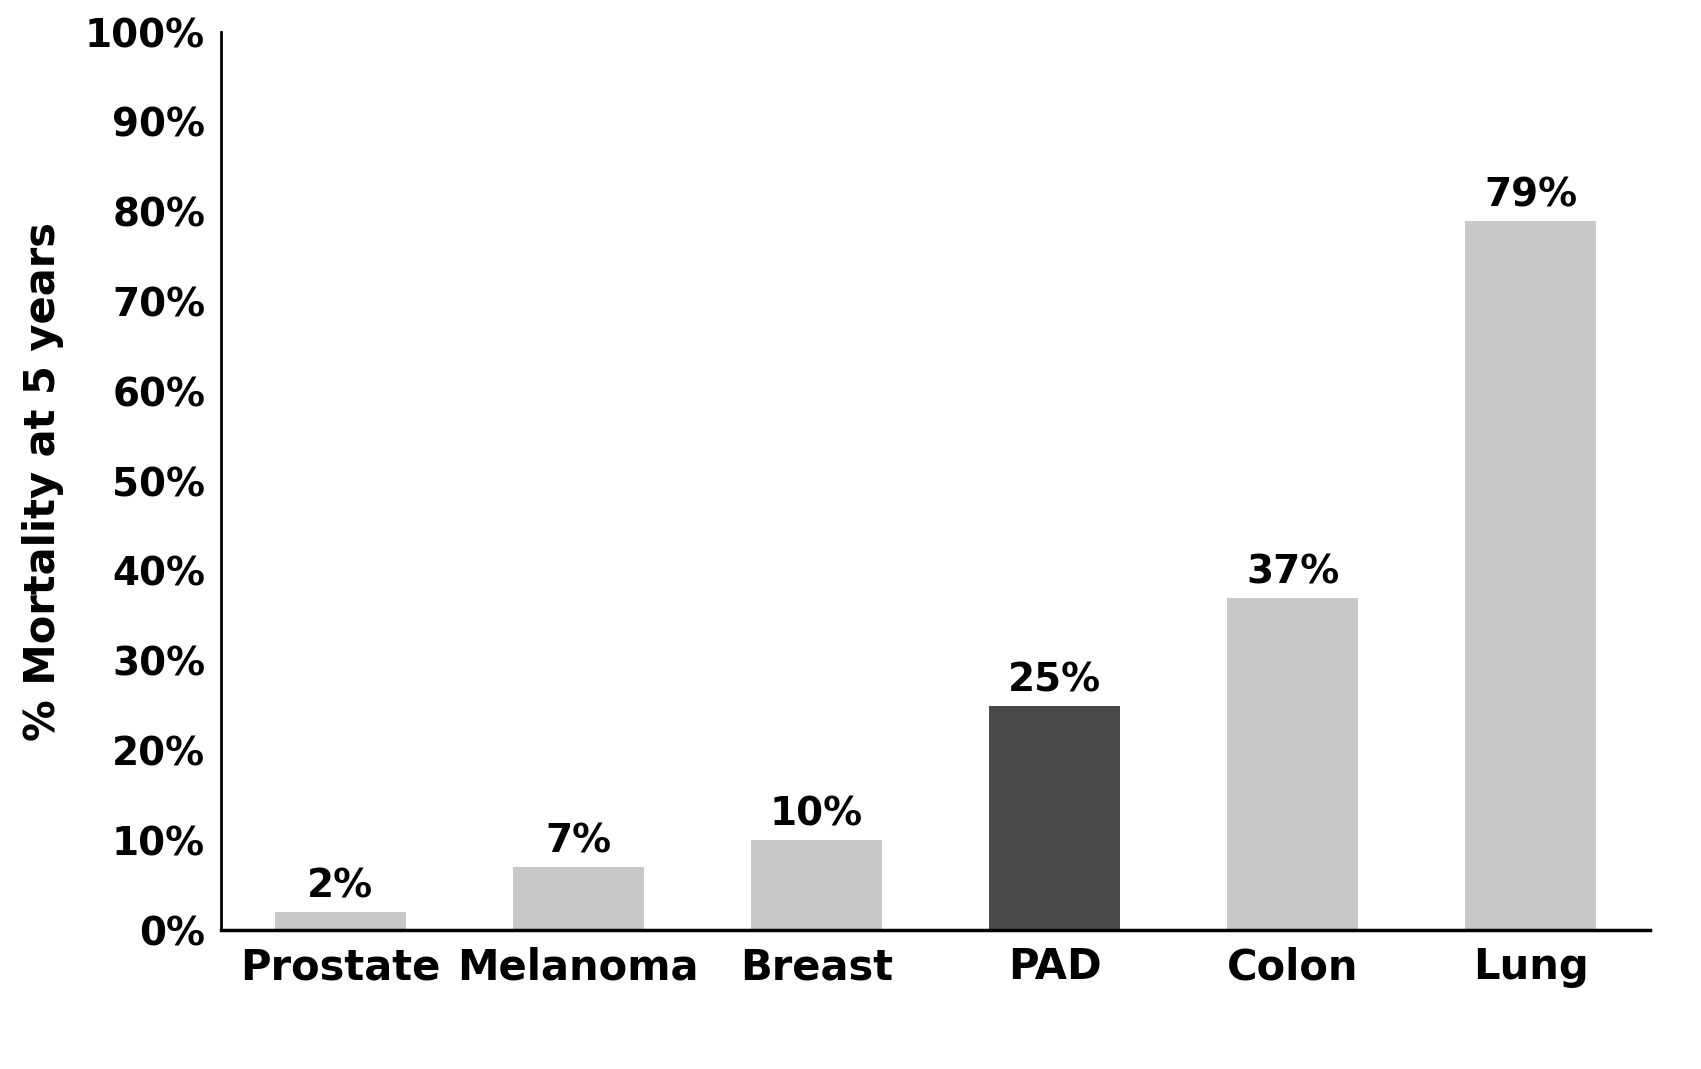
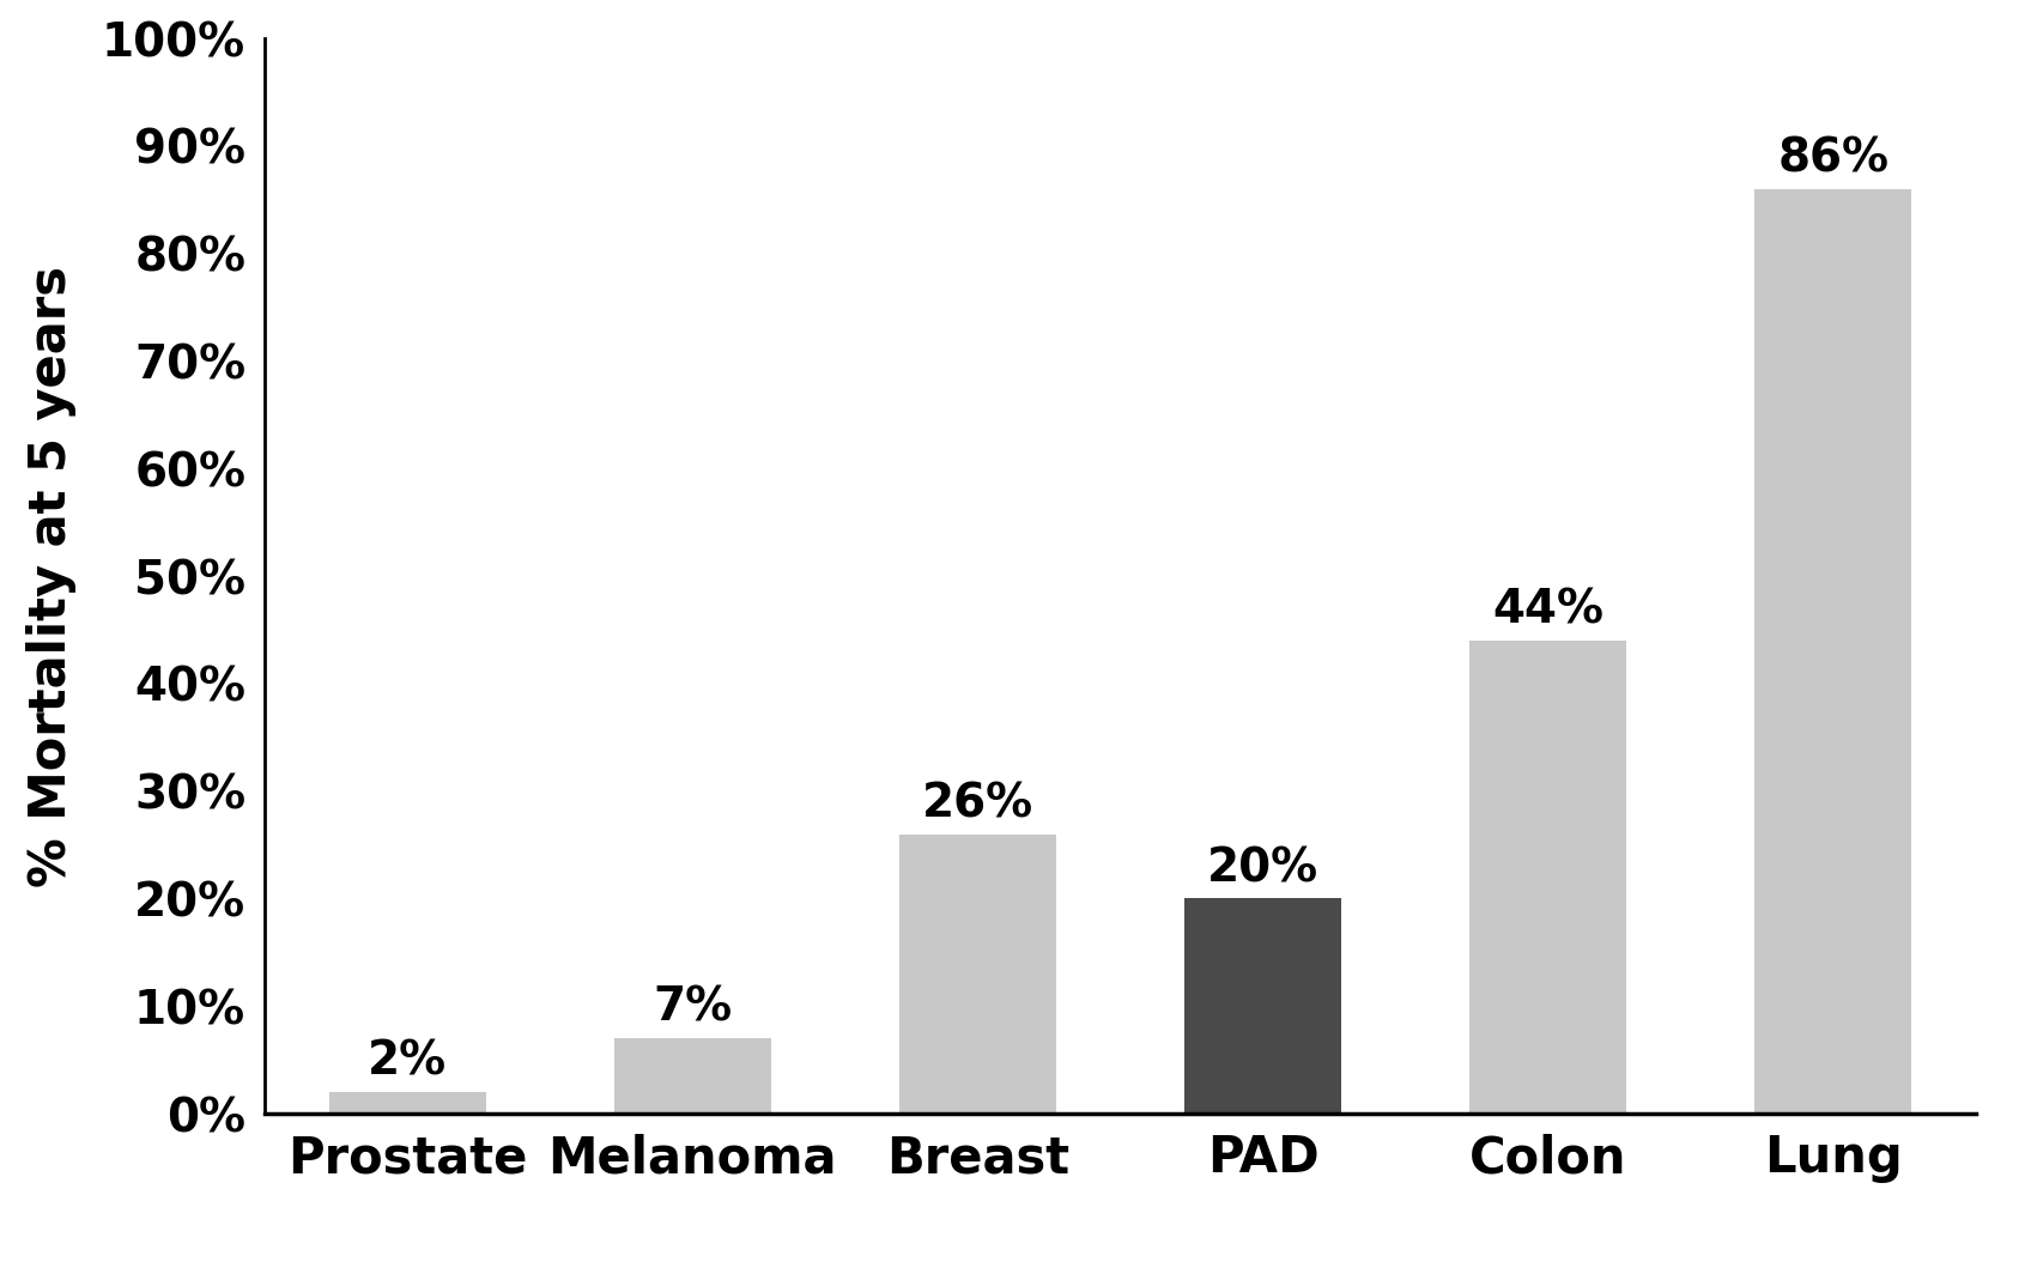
Breast: 10% -> 26%
PAD: 25% -> 20%
Colon: 37% -> 44%
Lung: 79% -> 86%
